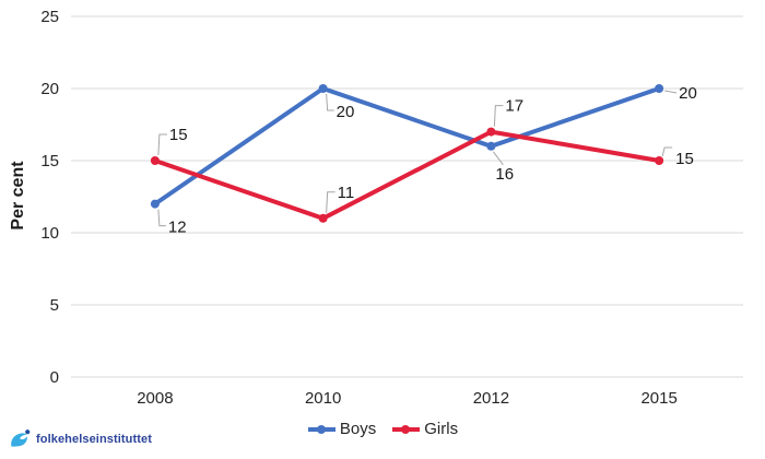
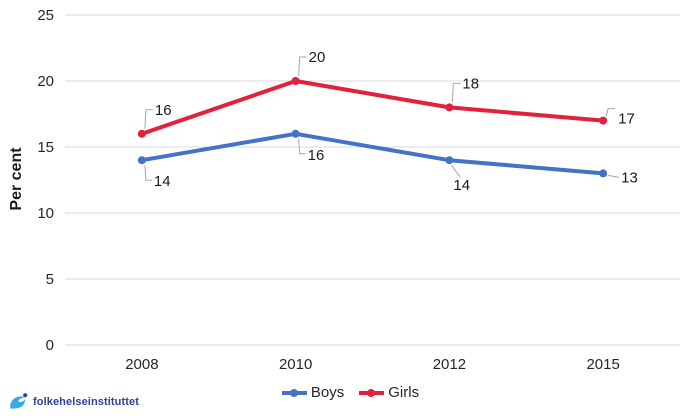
Boys/2008: 12 -> 14
Girls/2008: 15 -> 16
Boys/2010: 20 -> 16
Girls/2010: 11 -> 20
Boys/2012: 16 -> 14
Girls/2012: 17 -> 18
Boys/2015: 20 -> 13
Girls/2015: 15 -> 17
